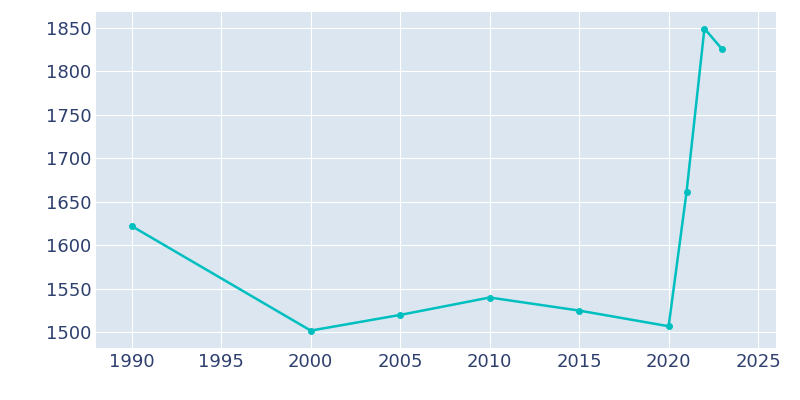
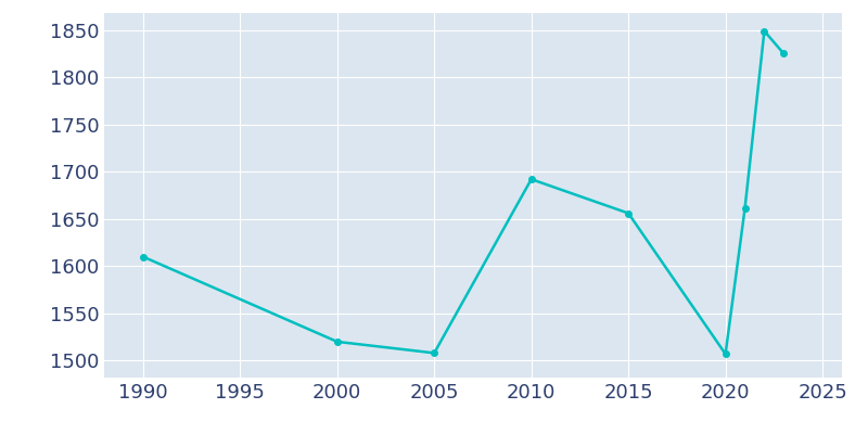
1990: 1622 -> 1610
2000: 1502 -> 1520
2005: 1520 -> 1508
2010: 1540 -> 1692
2015: 1525 -> 1656
